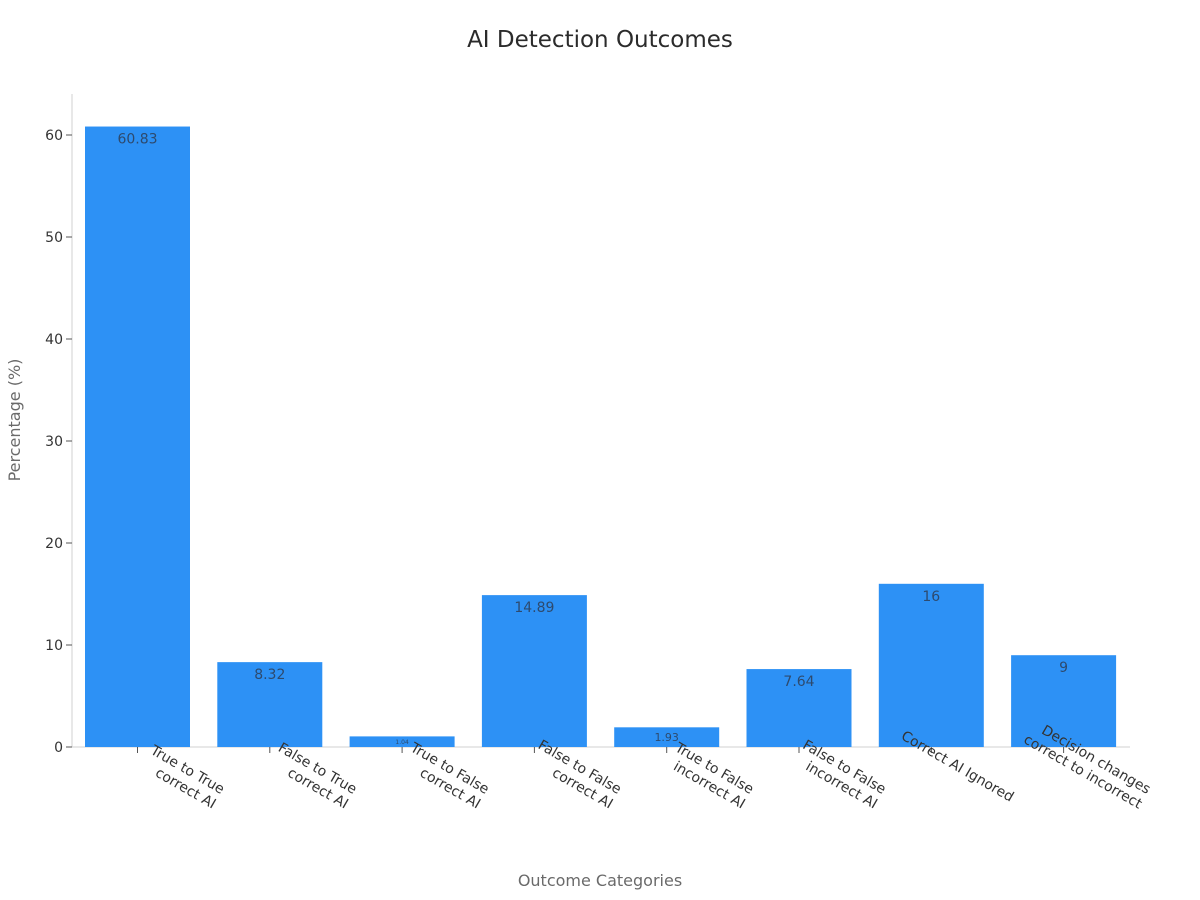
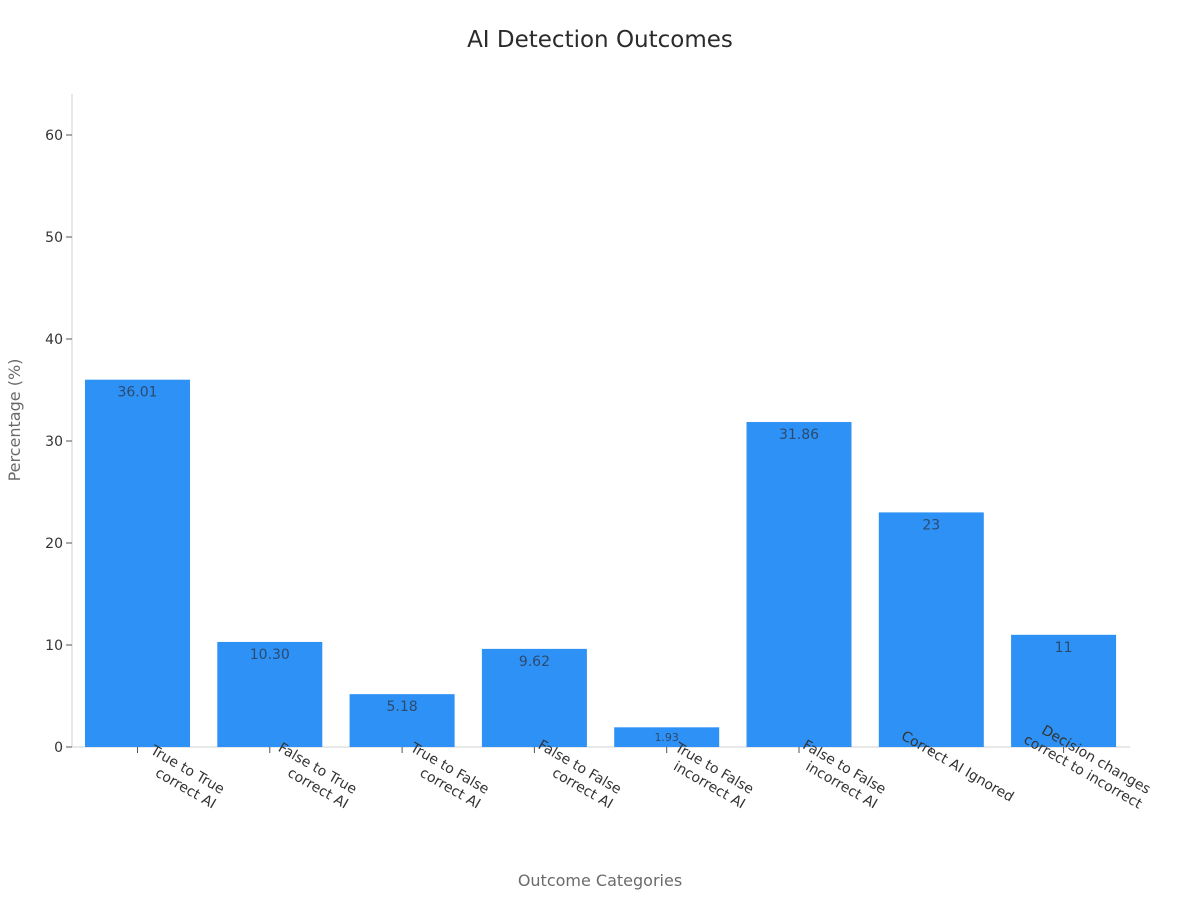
True to True correct AI: 60.83 -> 36.01
False to True correct AI: 8.32 -> 10.30
True to False correct AI: 1.04 -> 5.18
False to False correct AI: 14.89 -> 9.62
False to False incorrect AI: 7.64 -> 31.86
Correct AI Ignored: 16 -> 23
Decision changes correct to incorrect: 9 -> 11
